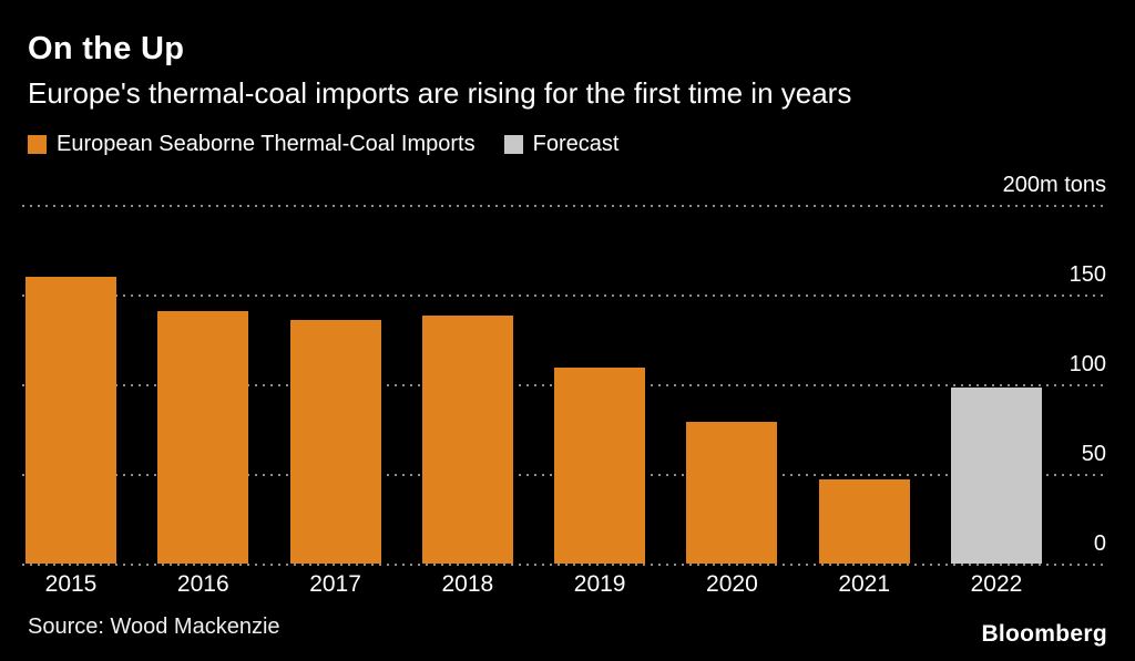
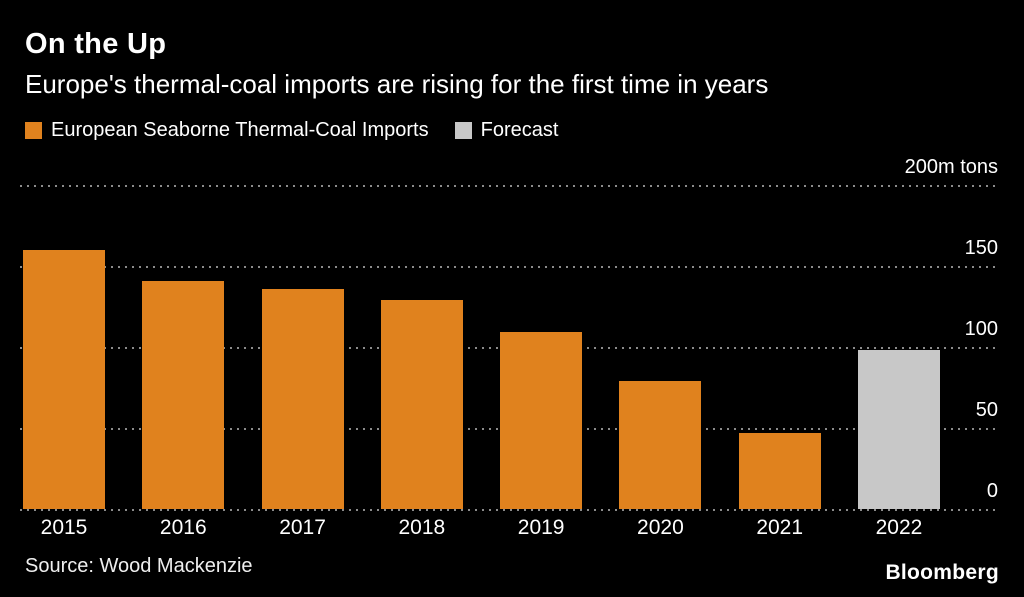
2018: 138 -> 129
